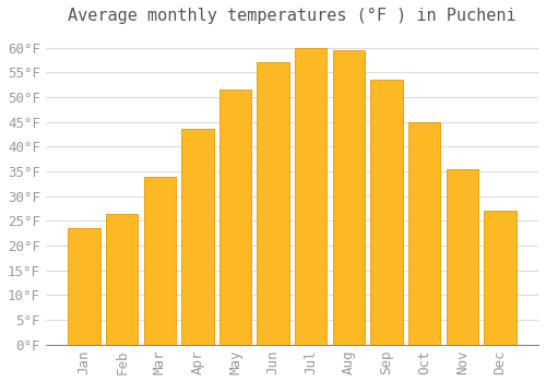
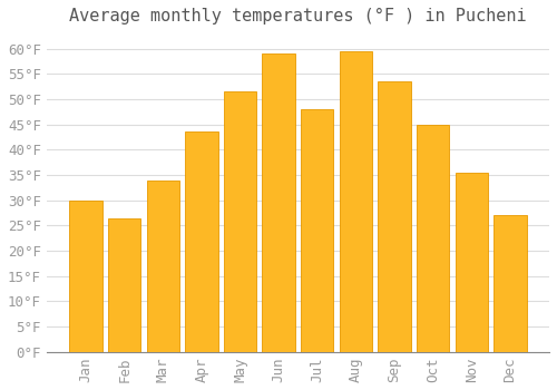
Jan: 23.5°F -> 30.0°F
Jun: 57.0°F -> 59.0°F
Jul: 60.0°F -> 48.0°F
